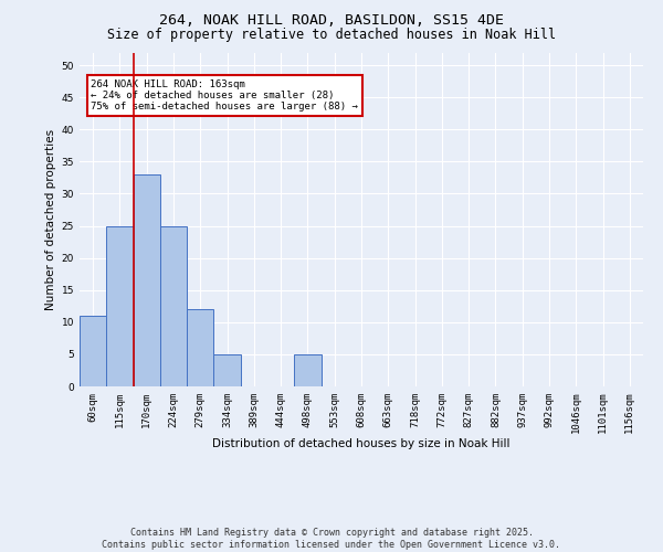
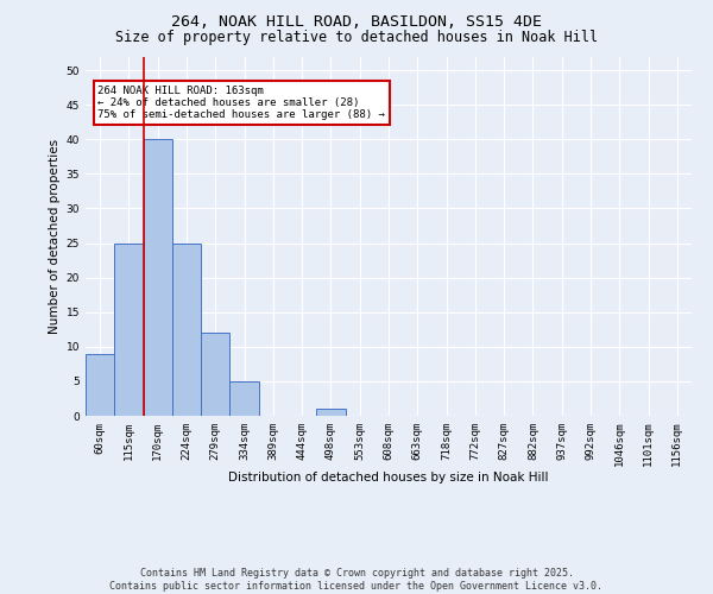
60sqm: 11 -> 9
170sqm: 33 -> 40
498sqm: 5 -> 1
